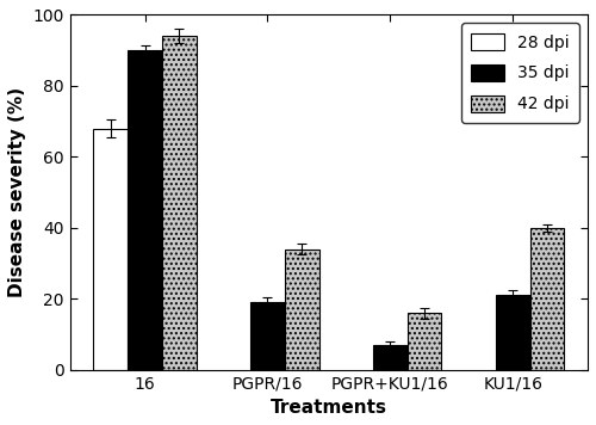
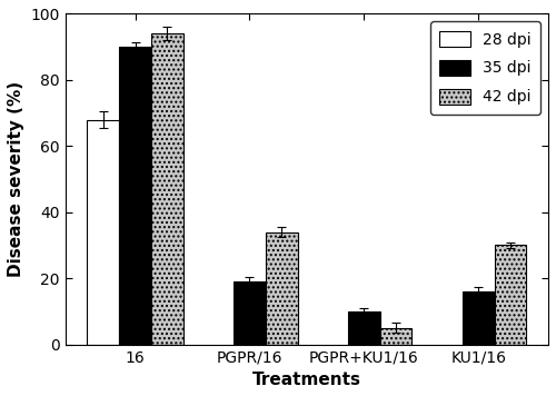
35 dpi/PGPR+KU1/16: 7 -> 10
42 dpi/PGPR+KU1/16: 16 -> 5
35 dpi/KU1/16: 21 -> 16
42 dpi/KU1/16: 40 -> 30
